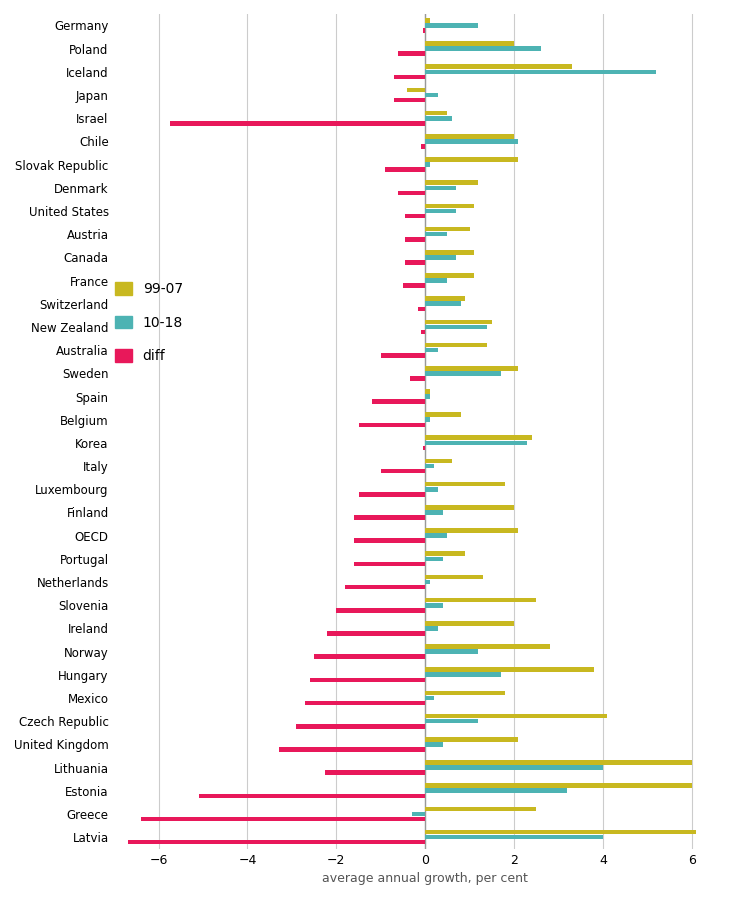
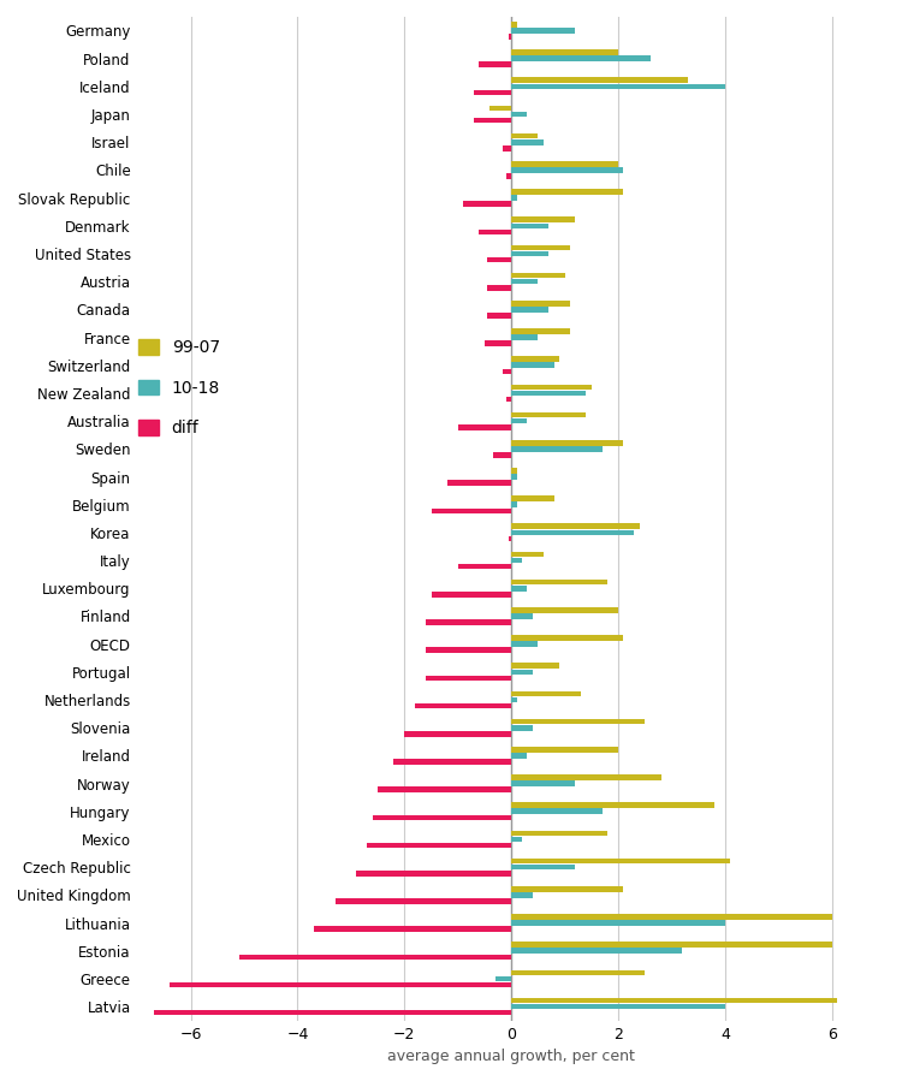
10-18/Iceland: 5.2 -> 4.0
diff/Israel: -5.75 -> -0.15
diff/Lithuania: -2.25 -> -3.70
